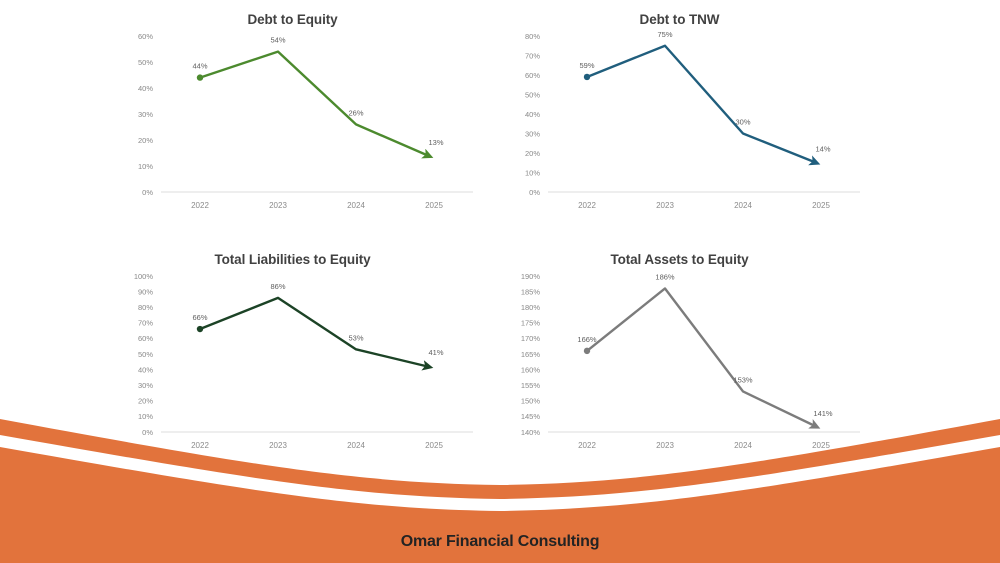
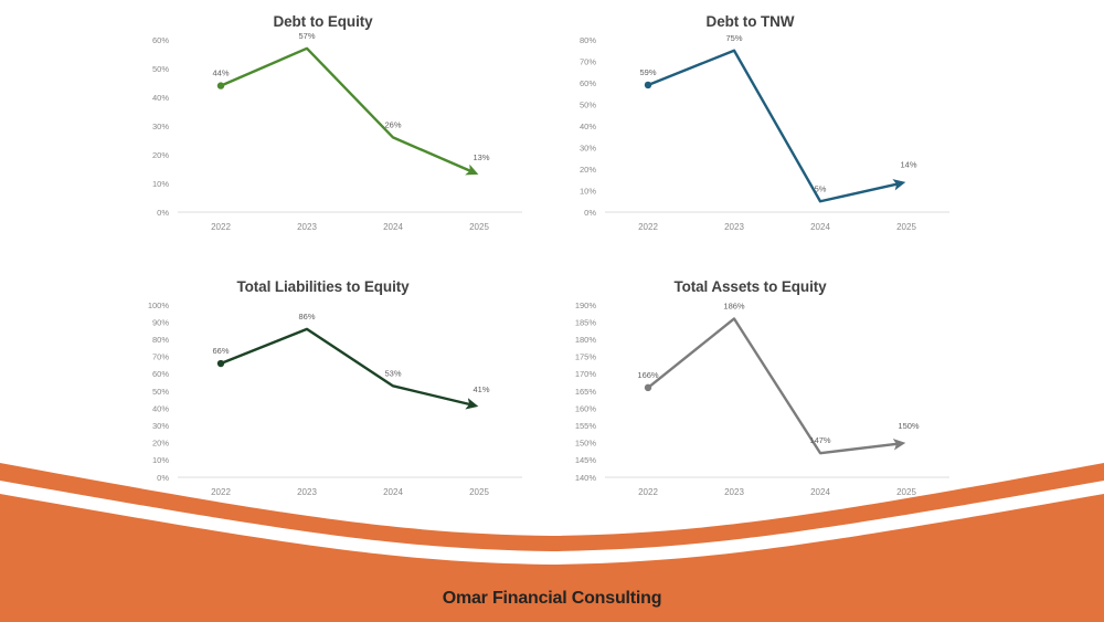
Debt to Equity/2023: 54% -> 57%
Debt to TNW/2024: 30% -> 5%
Total Assets to Equity/2024: 153% -> 147%
Total Assets to Equity/2025: 141% -> 150%
